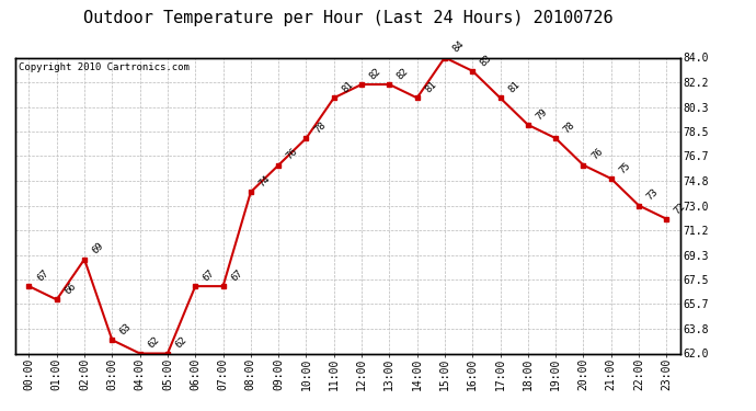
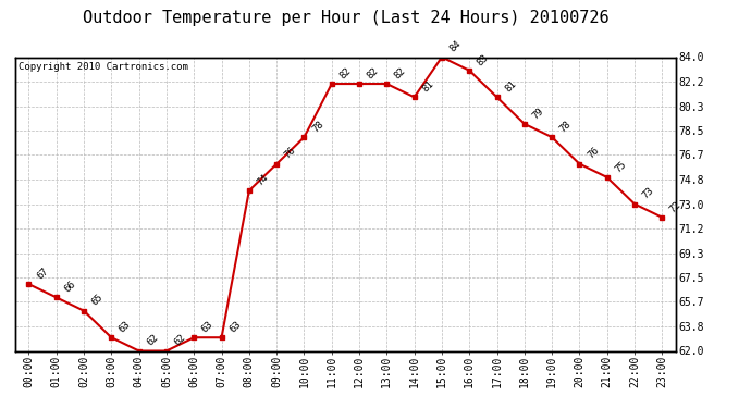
02:00: 69 -> 65
06:00: 67 -> 63
07:00: 67 -> 63
11:00: 81 -> 82
